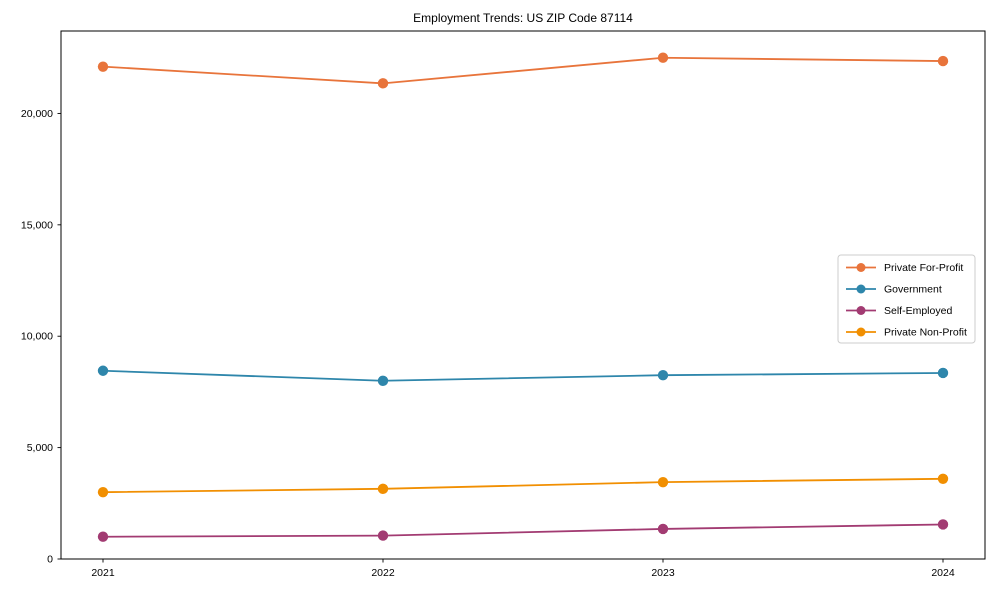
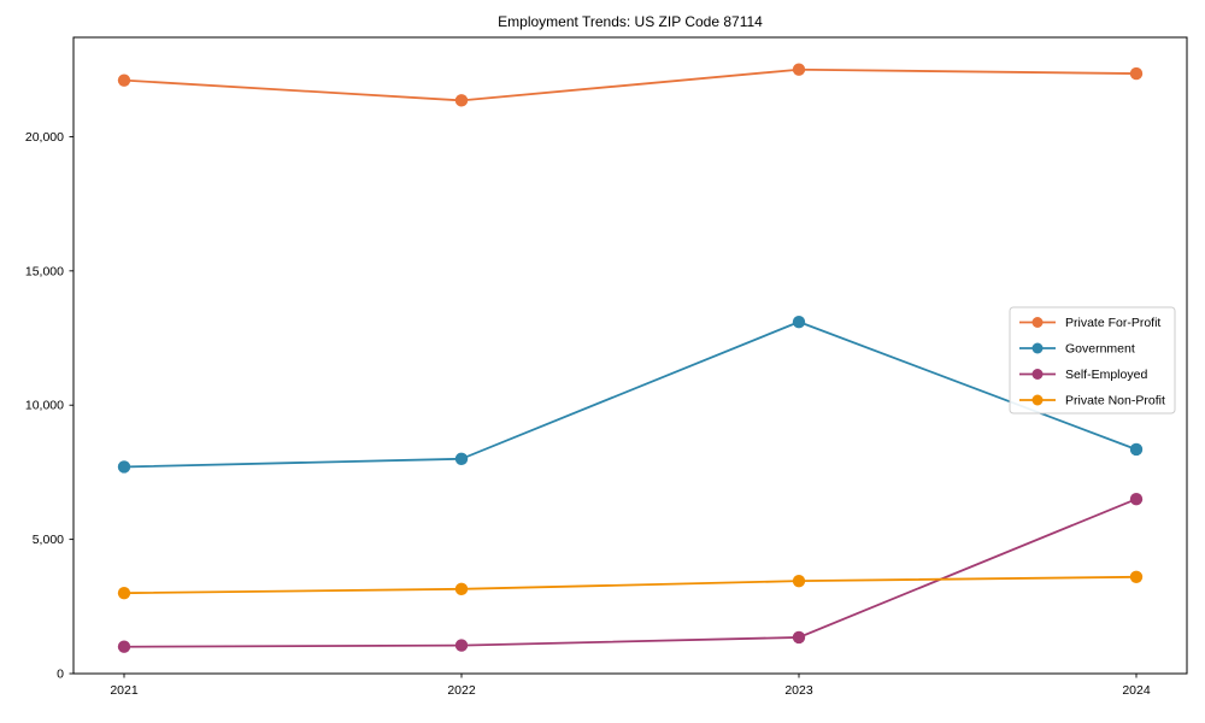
Government/2021: 8400 -> 7700
Government/2023: 8200 -> 13100
Self-Employed/2024: 1600 -> 6500
